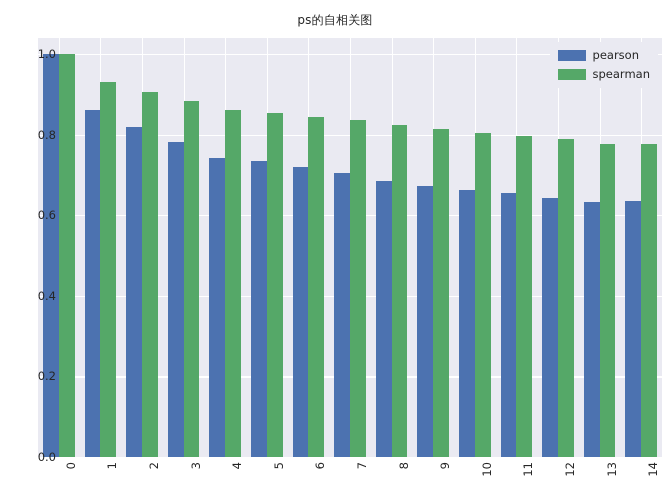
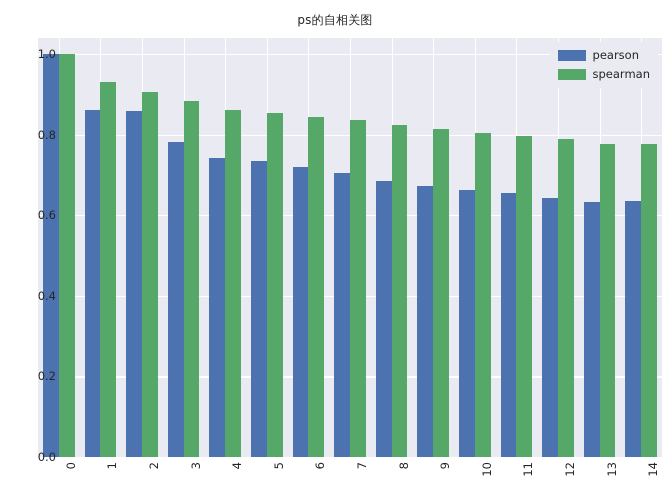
pearson/2: 0.82 -> 0.86
